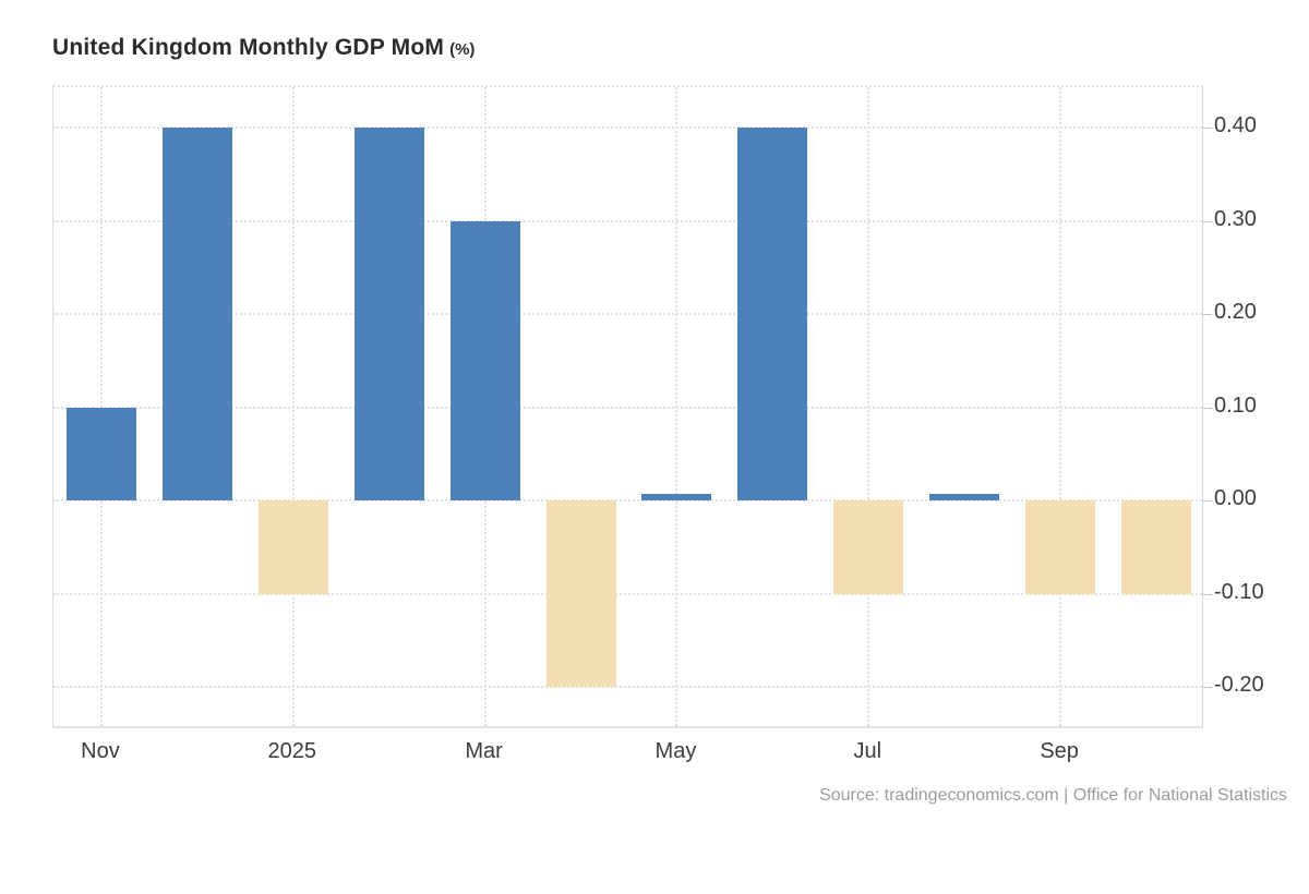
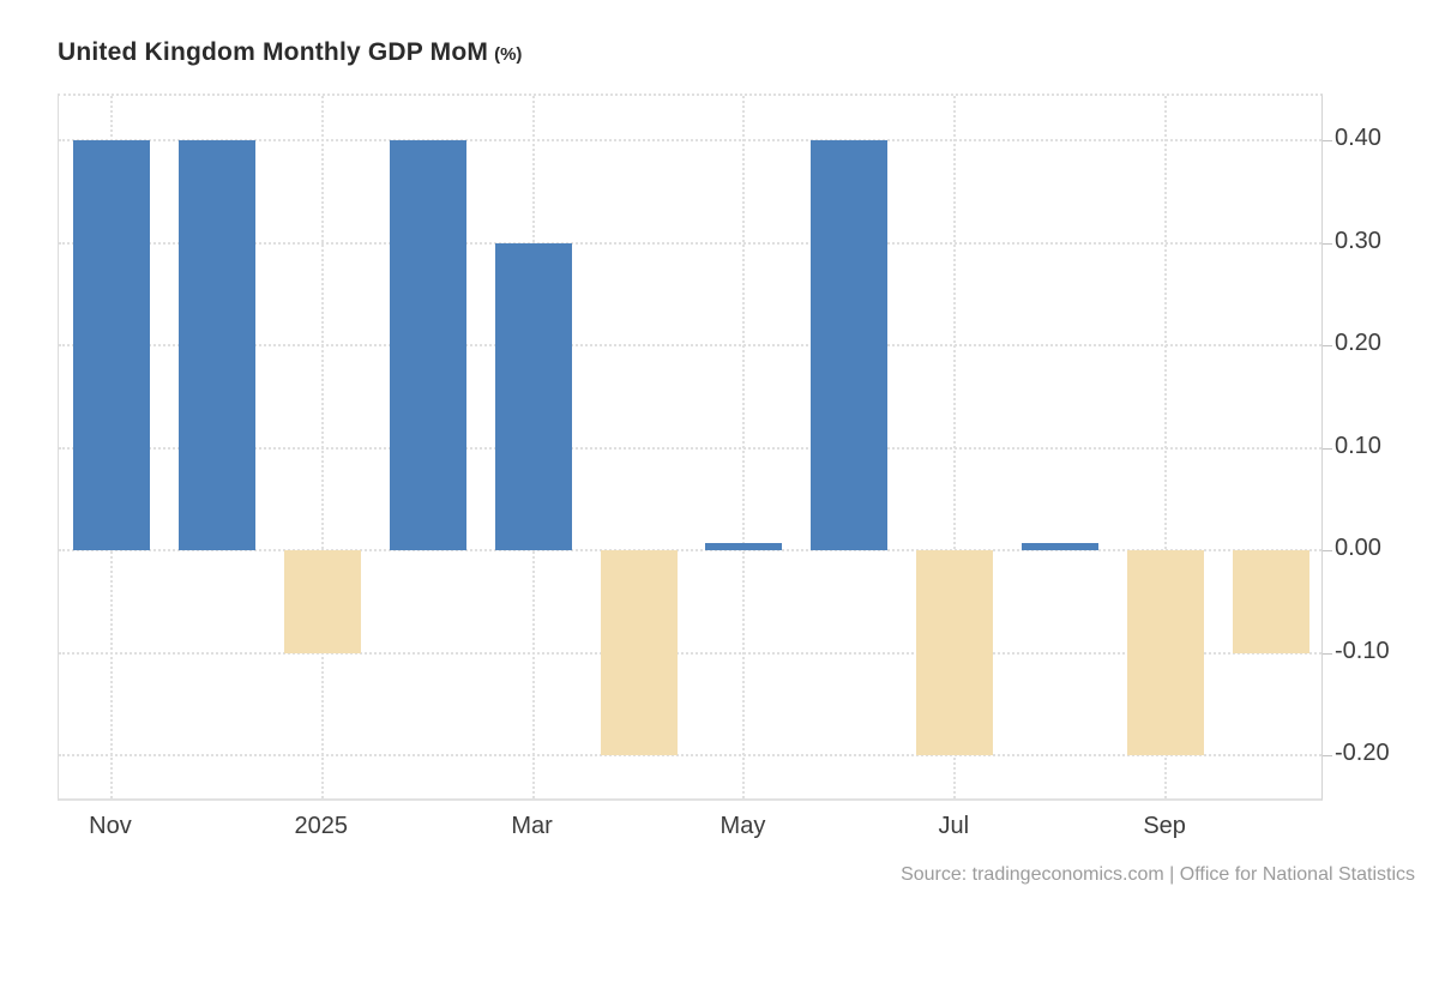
Nov: 0.1 -> 0.4
Jul: -0.1 -> -0.2
Sep: -0.1 -> -0.2
